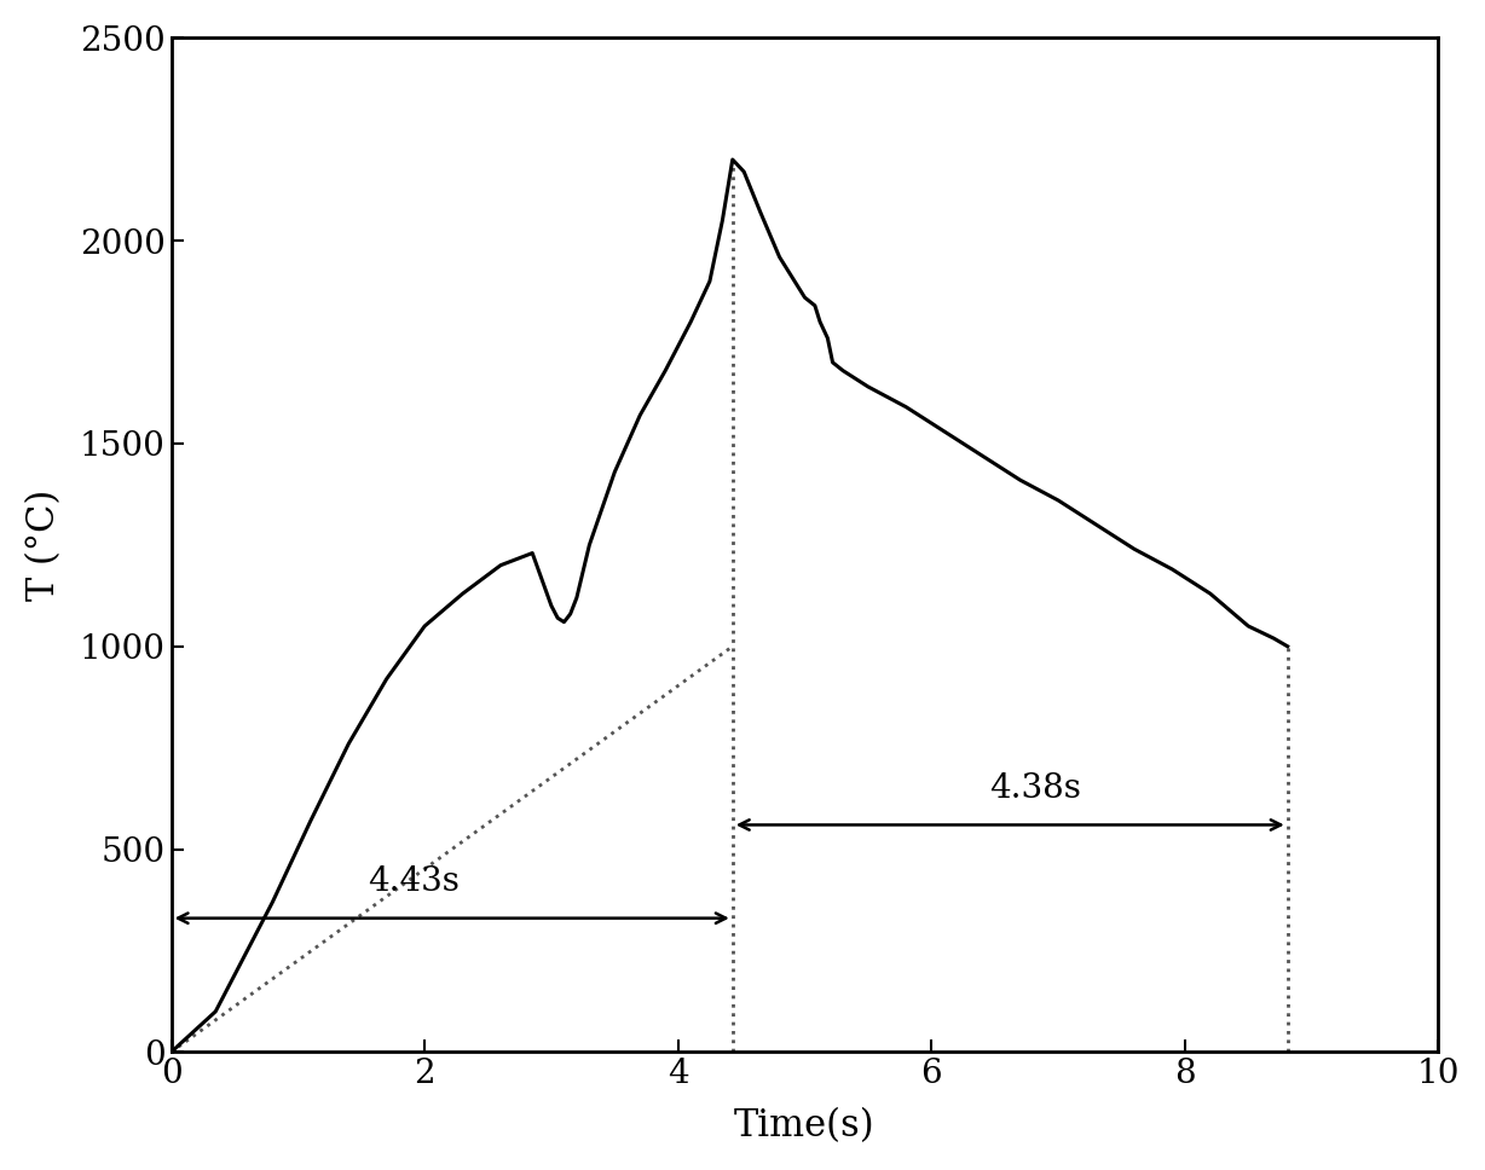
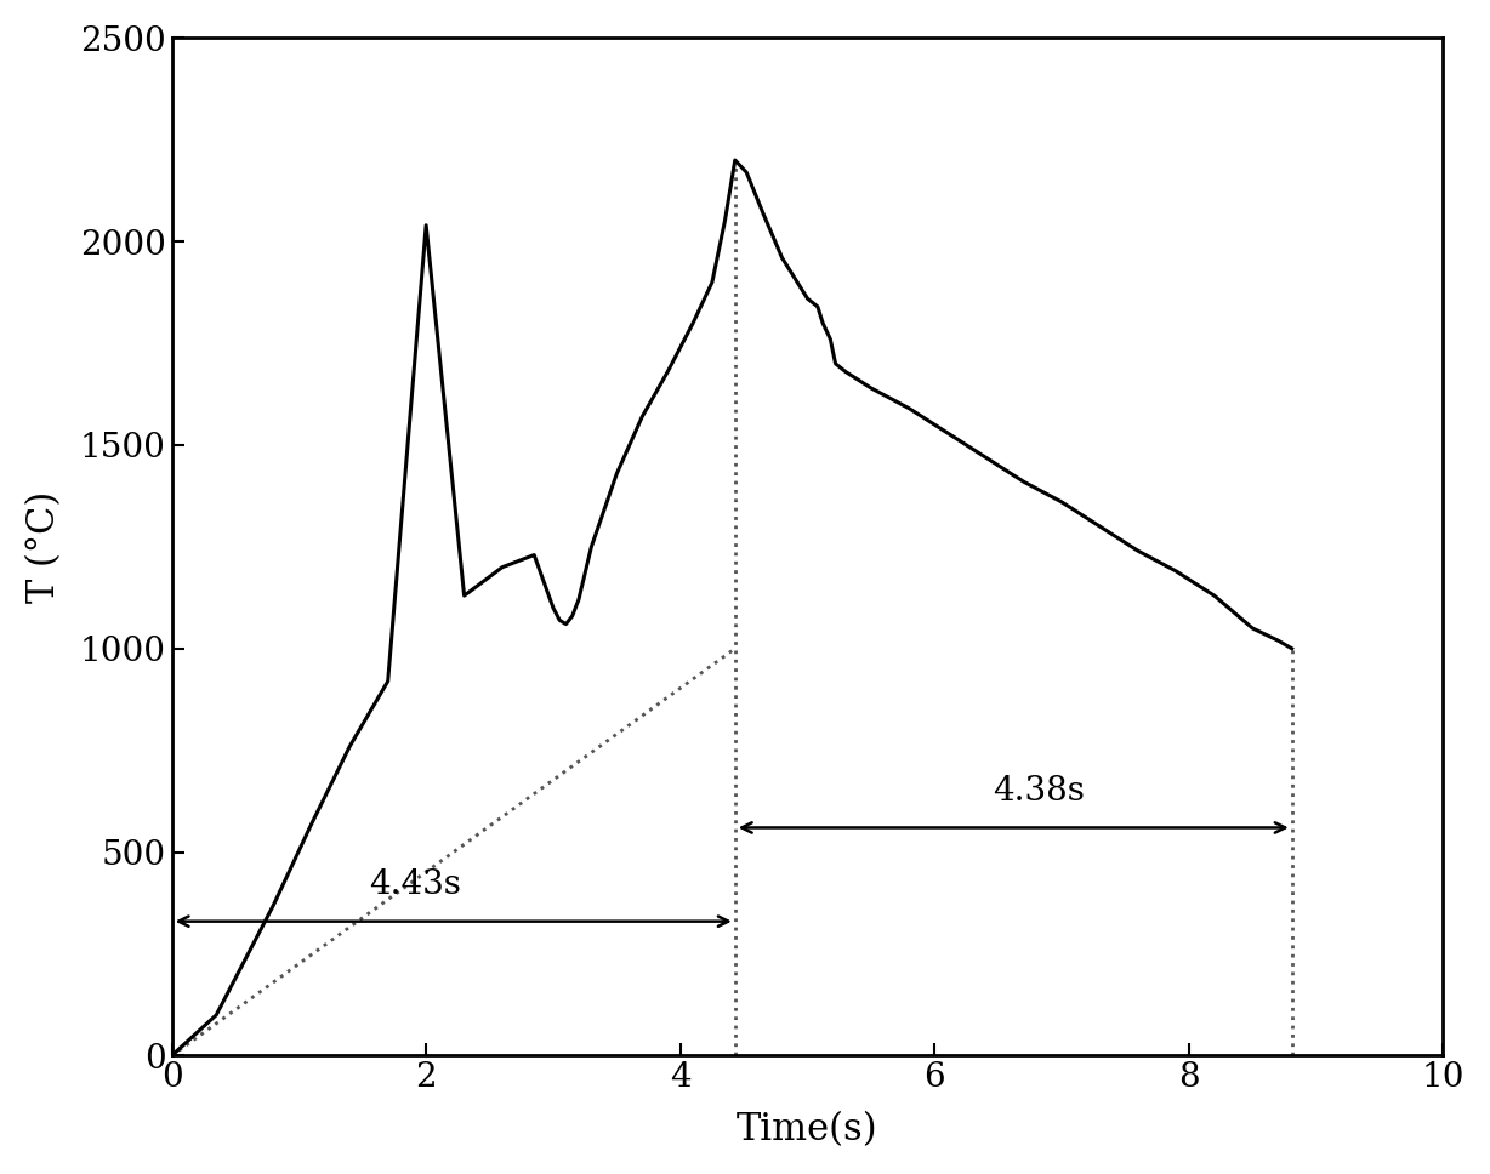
2: 1050 -> 2040
